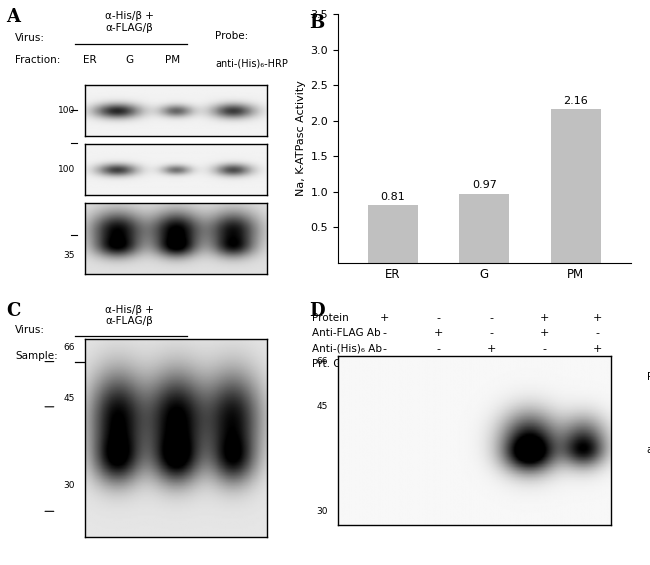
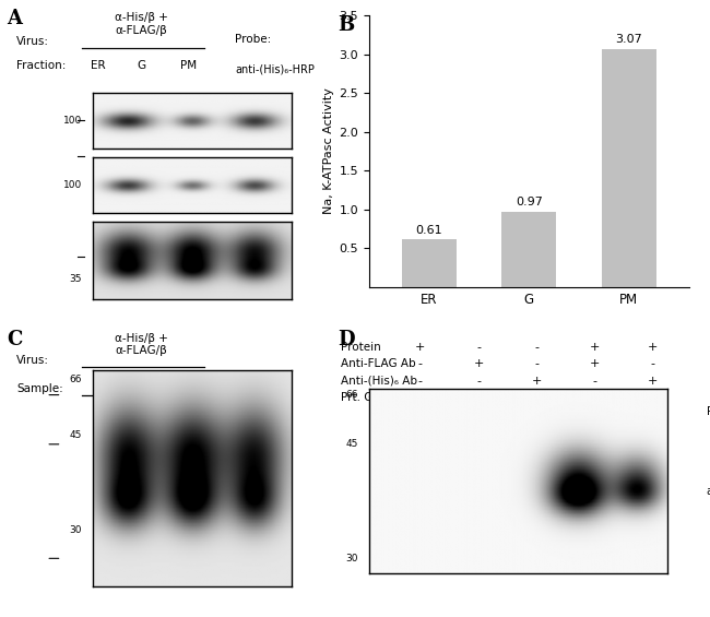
ER: 0.81 -> 0.61
PM: 2.16 -> 3.07
